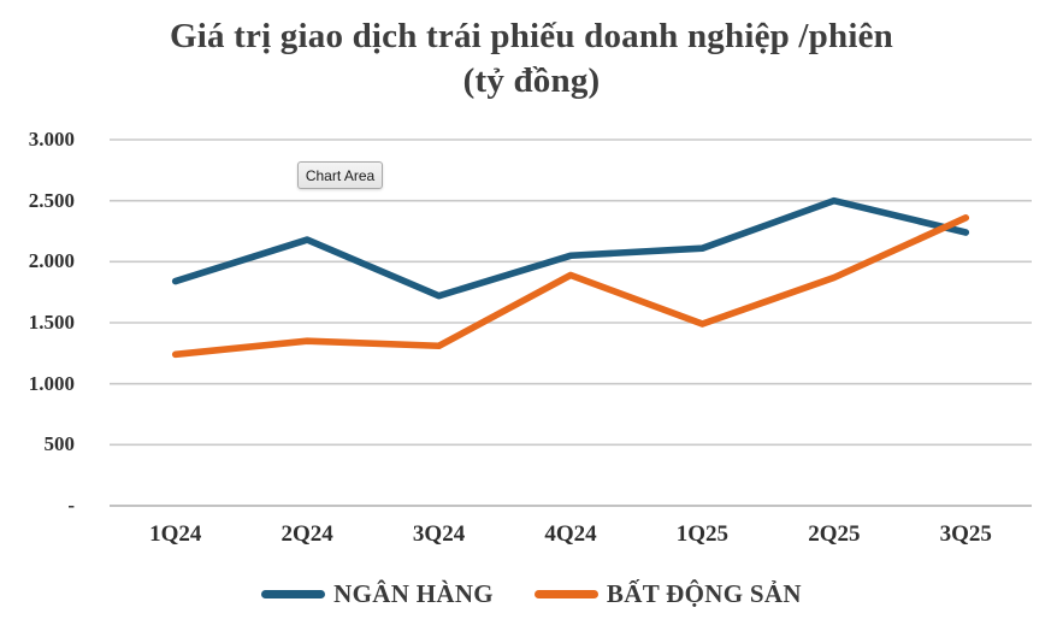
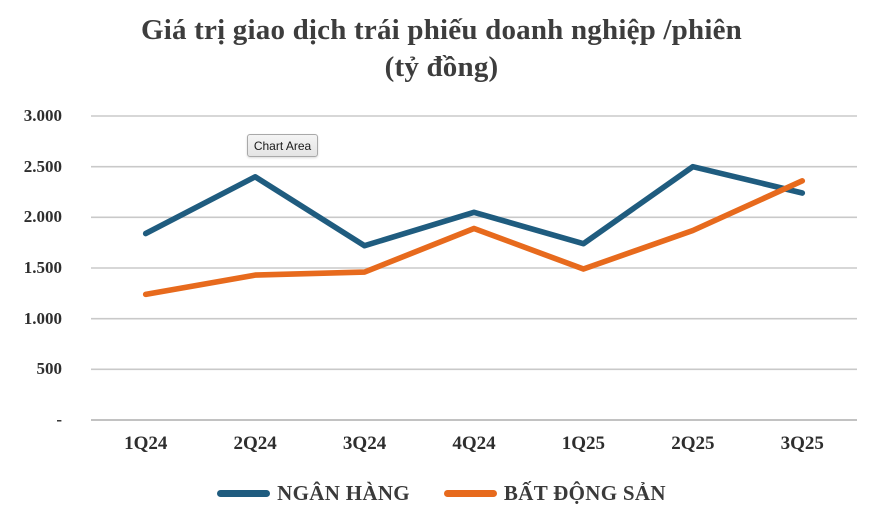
NGÂN HÀNG/2Q24: 2180 -> 2400
BẤT ĐỘNG SẢN/2Q24: 1350 -> 1430
BẤT ĐỘNG SẢN/3Q24: 1310 -> 1460
NGÂN HÀNG/1Q25: 2110 -> 1740
